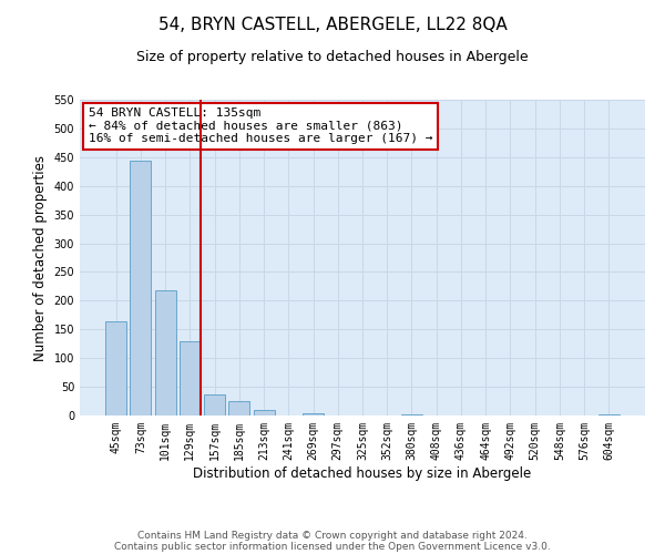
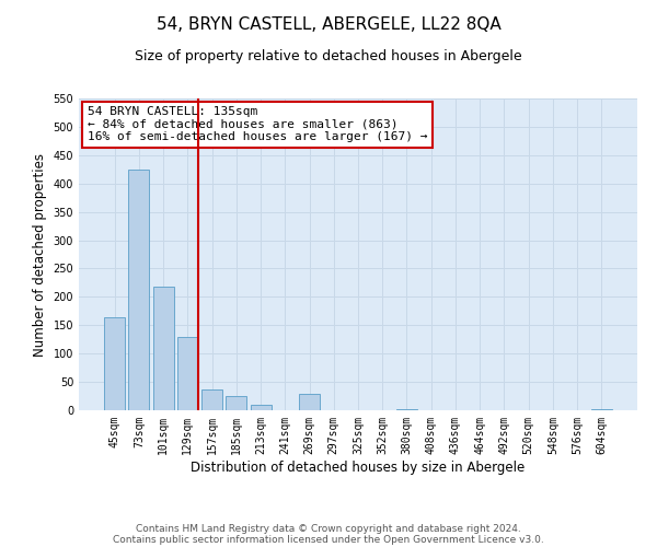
73sqm: 443 -> 424
269sqm: 4 -> 28
